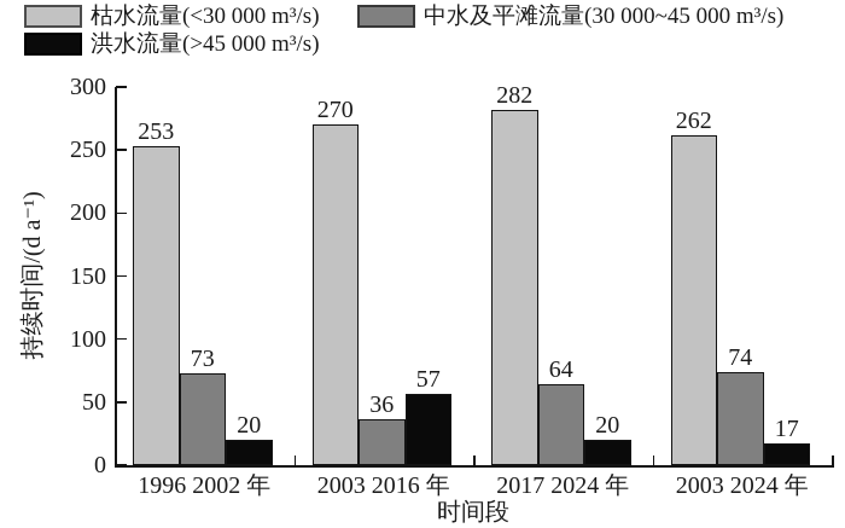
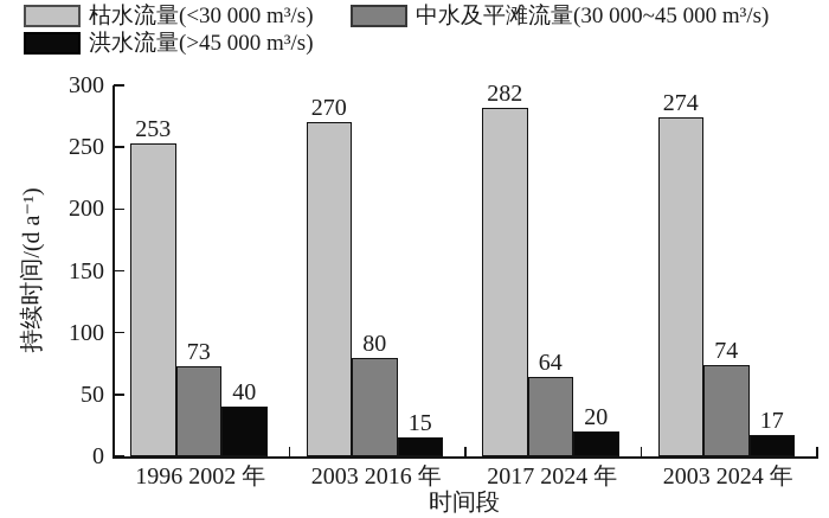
洪水流量(>45 000 m³/s)/1996 2002 年: 20 -> 40
中水及平滩流量(30 000~45 000 m³/s)/2003 2016 年: 36 -> 80
洪水流量(>45 000 m³/s)/2003 2016 年: 57 -> 15
枯水流量(<30 000 m³/s)/2003 2024 年: 262 -> 274
